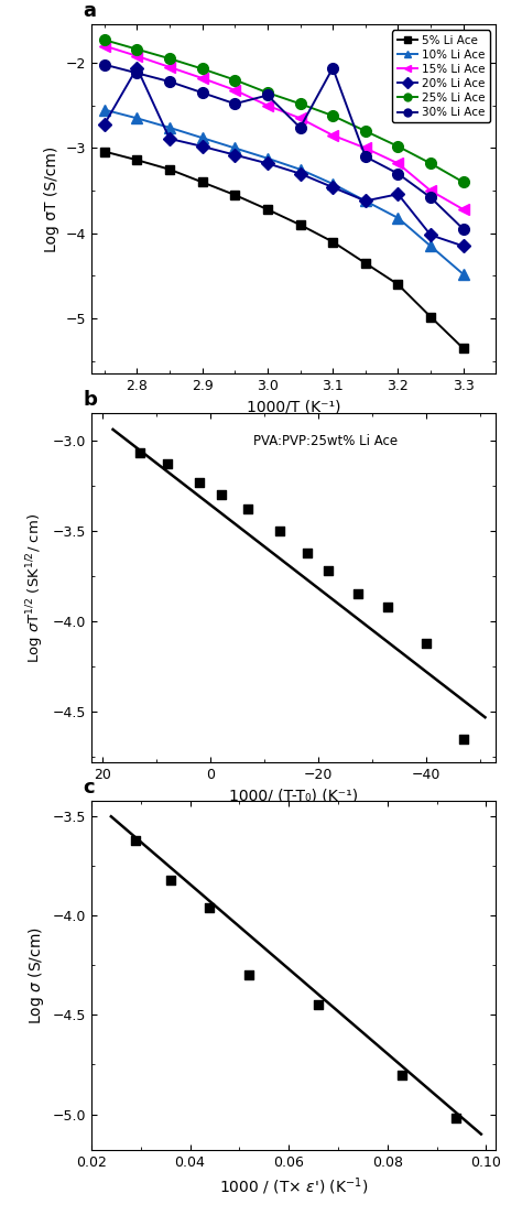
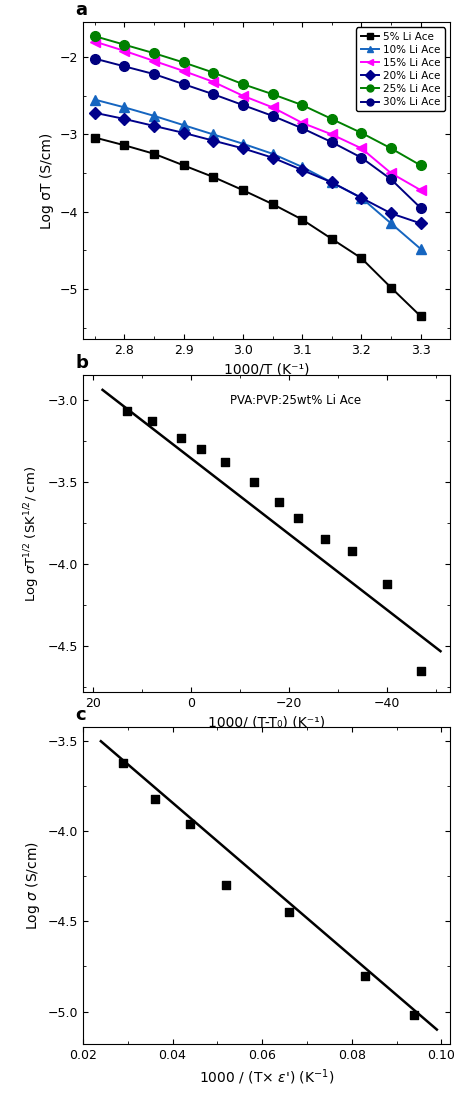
20% Li Ace/2.8: -2.06 -> -2.80
30% Li Ace/3.0: -2.38 -> -2.62
30% Li Ace/3.1: -2.06 -> -2.92
20% Li Ace/3.2: -3.54 -> -3.82
